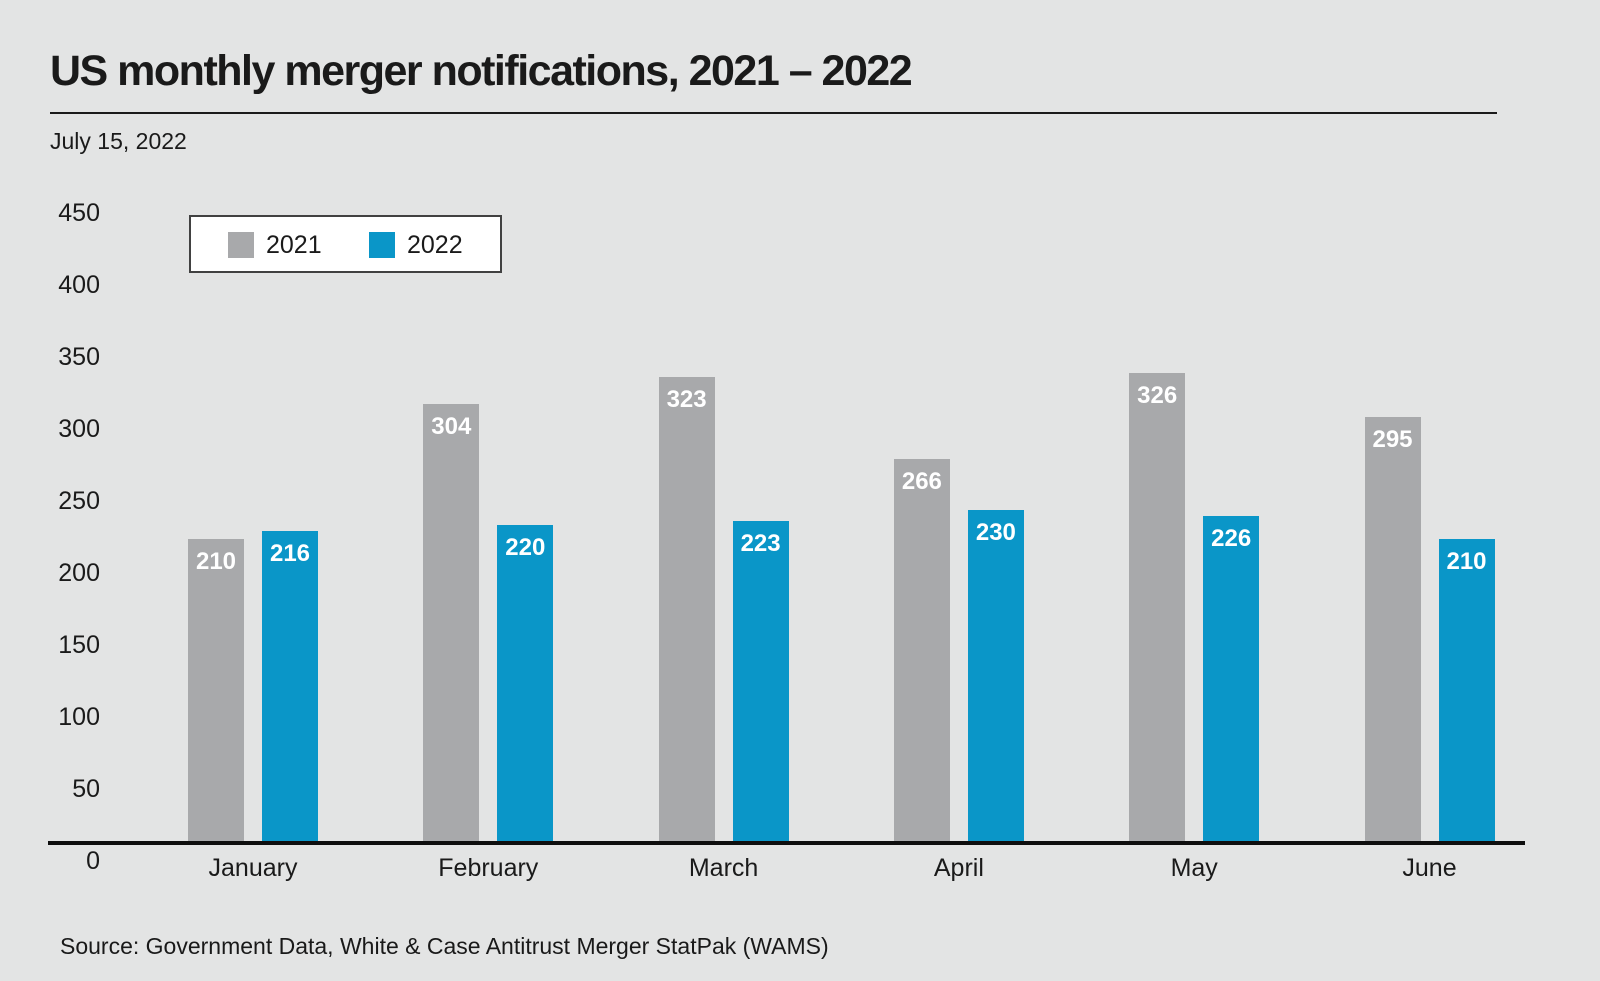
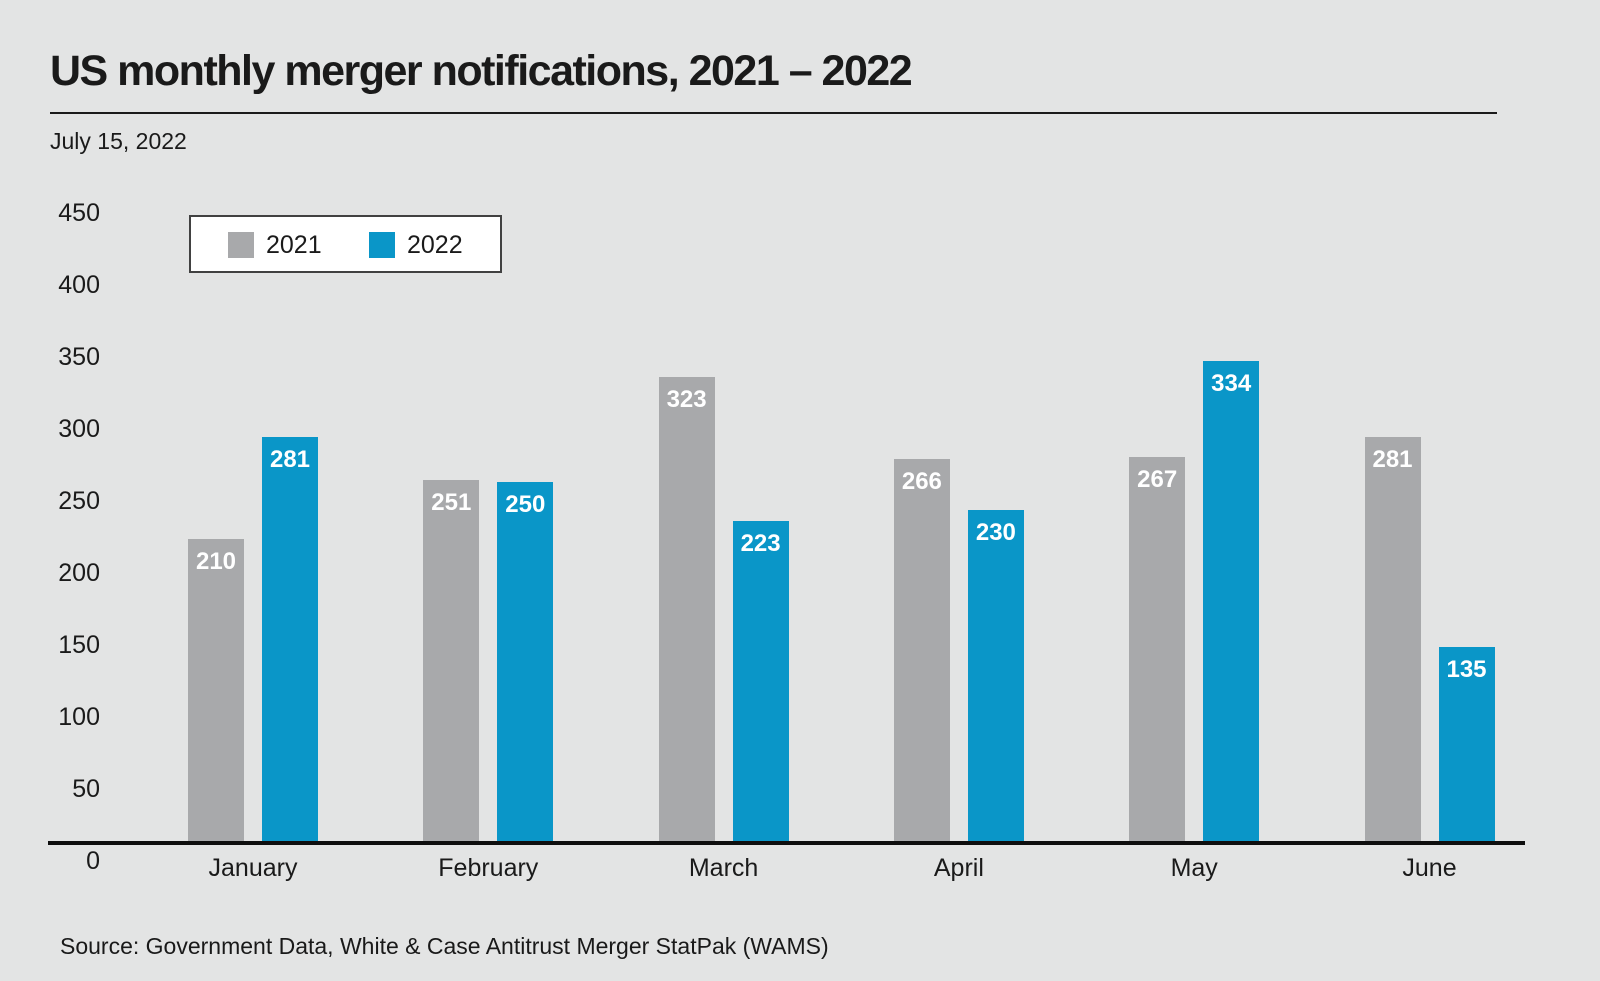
2022/January: 216 -> 281
2021/February: 304 -> 251
2022/February: 220 -> 250
2021/May: 326 -> 267
2022/May: 226 -> 334
2021/June: 295 -> 281
2022/June: 210 -> 135
